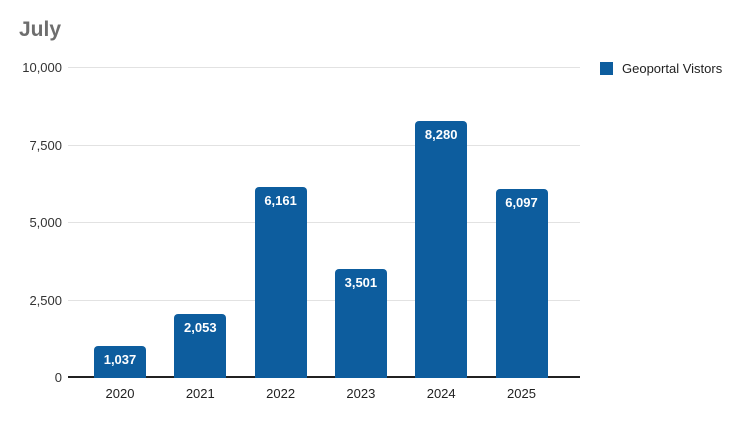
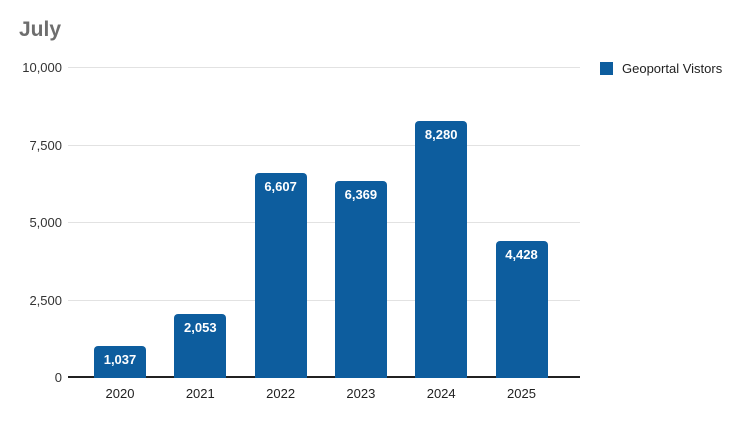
2022: 6,161 -> 6,607
2023: 3,501 -> 6,369
2025: 6,097 -> 4,428
